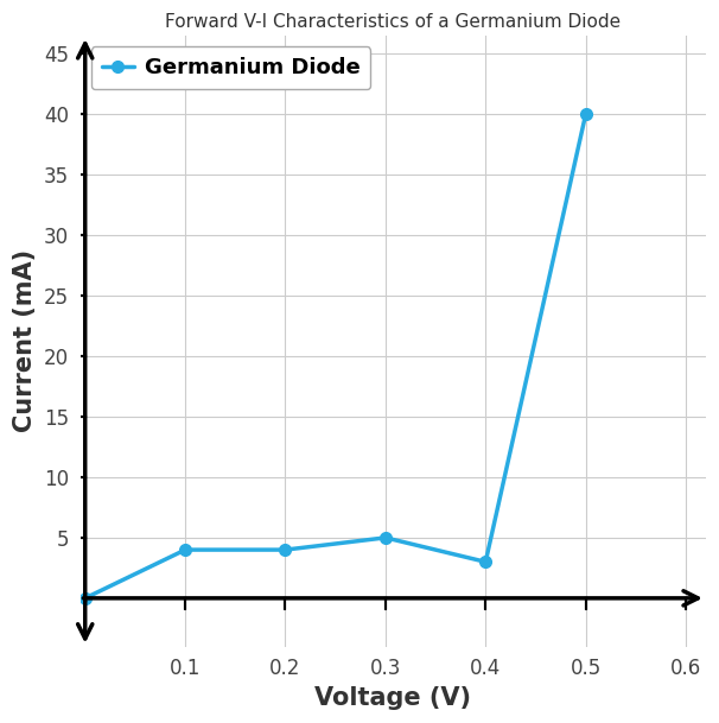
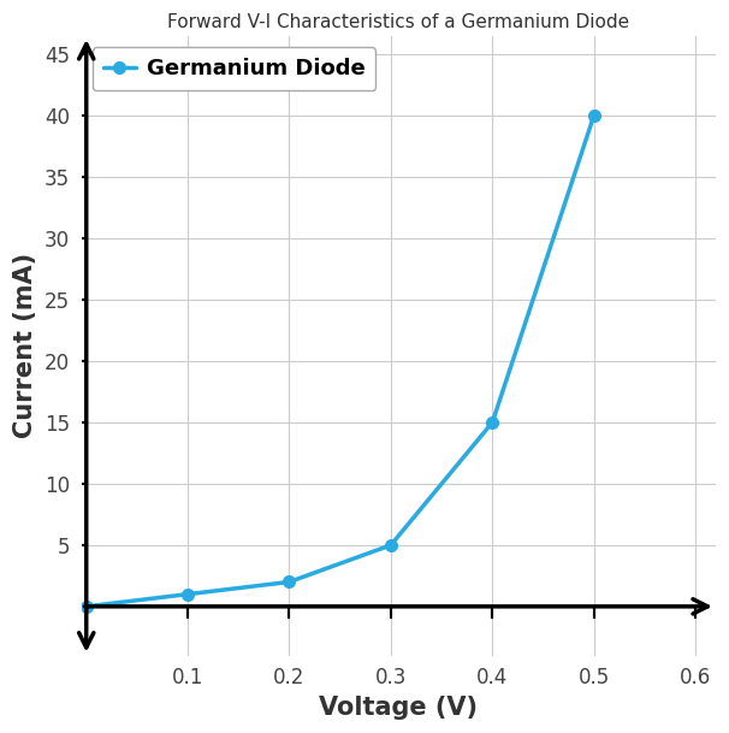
0.1: 4 -> 1
0.2: 4 -> 2
0.4: 3 -> 15
